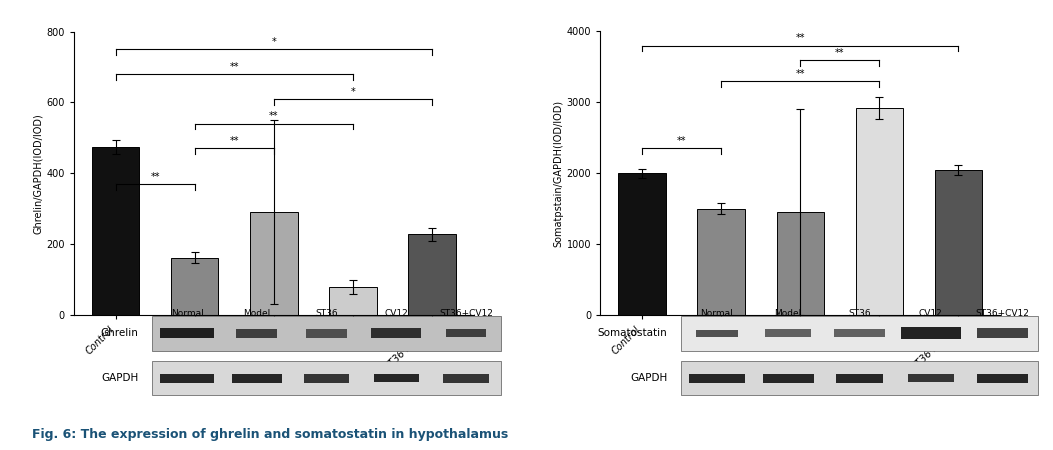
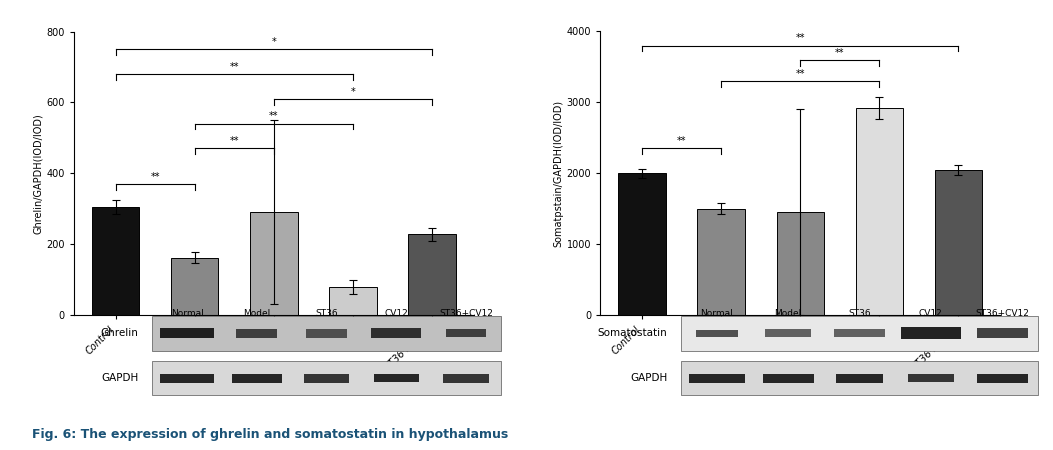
Control: 475 -> 305
